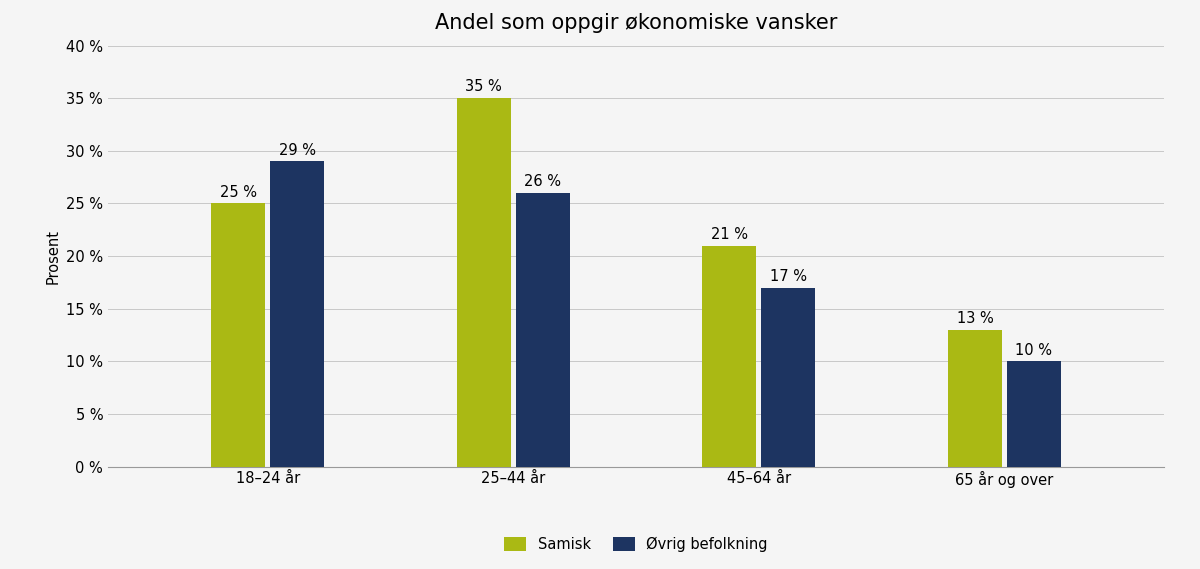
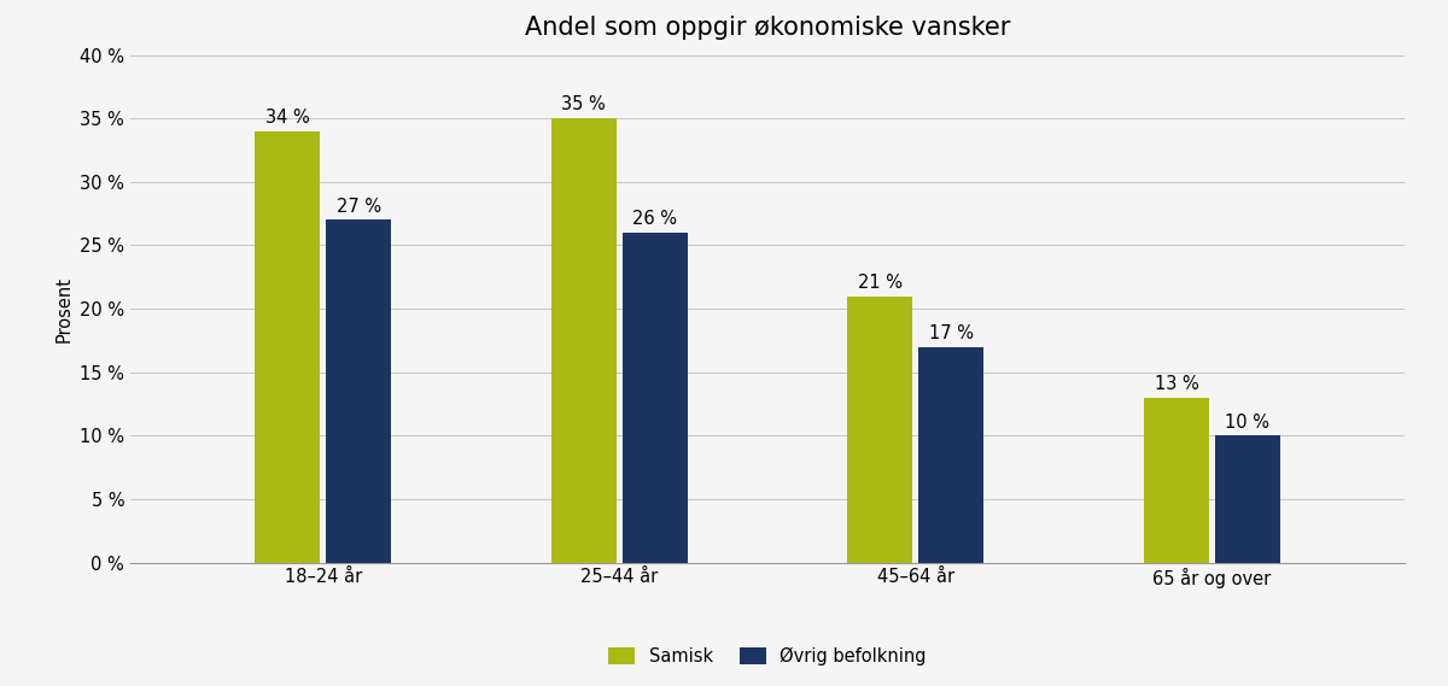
Samisk/18–24 år: 25 -> 34
Øvrig befolkning/18–24 år: 29 -> 27
